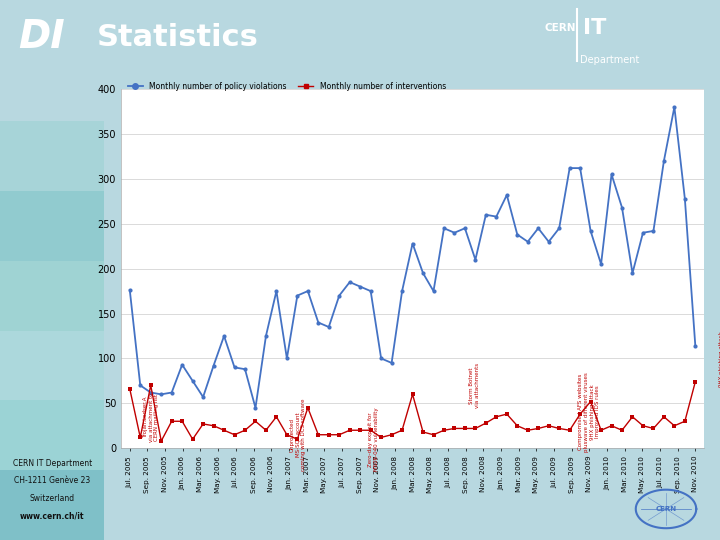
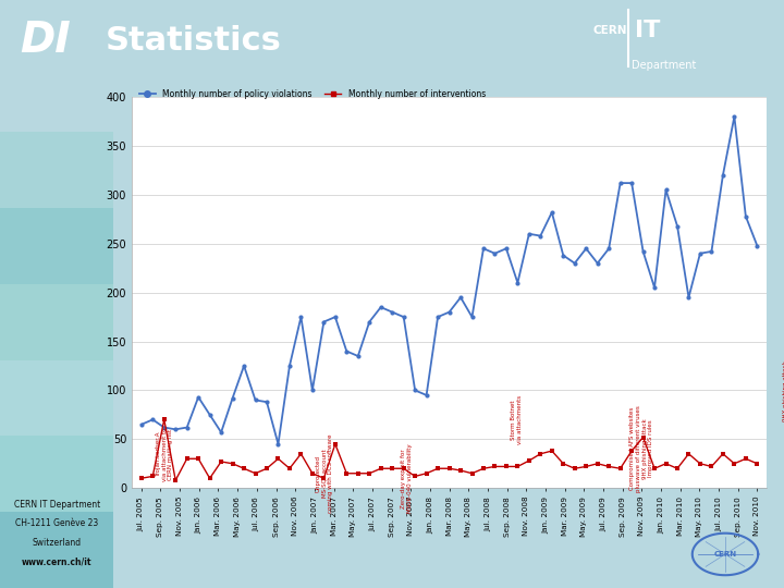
Monthly number of policy violations/Jul. 2005: 176 -> 65
Monthly number of interventions/Jul. 2005: 66 -> 10
Monthly number of policy violations/Mar. 2008: 228 -> 180
Monthly number of interventions/Mar. 2008: 60 -> 20
Monthly number of policy violations/Nov. 2010: 114 -> 248
Monthly number of interventions/Nov. 2010: 74 -> 25
